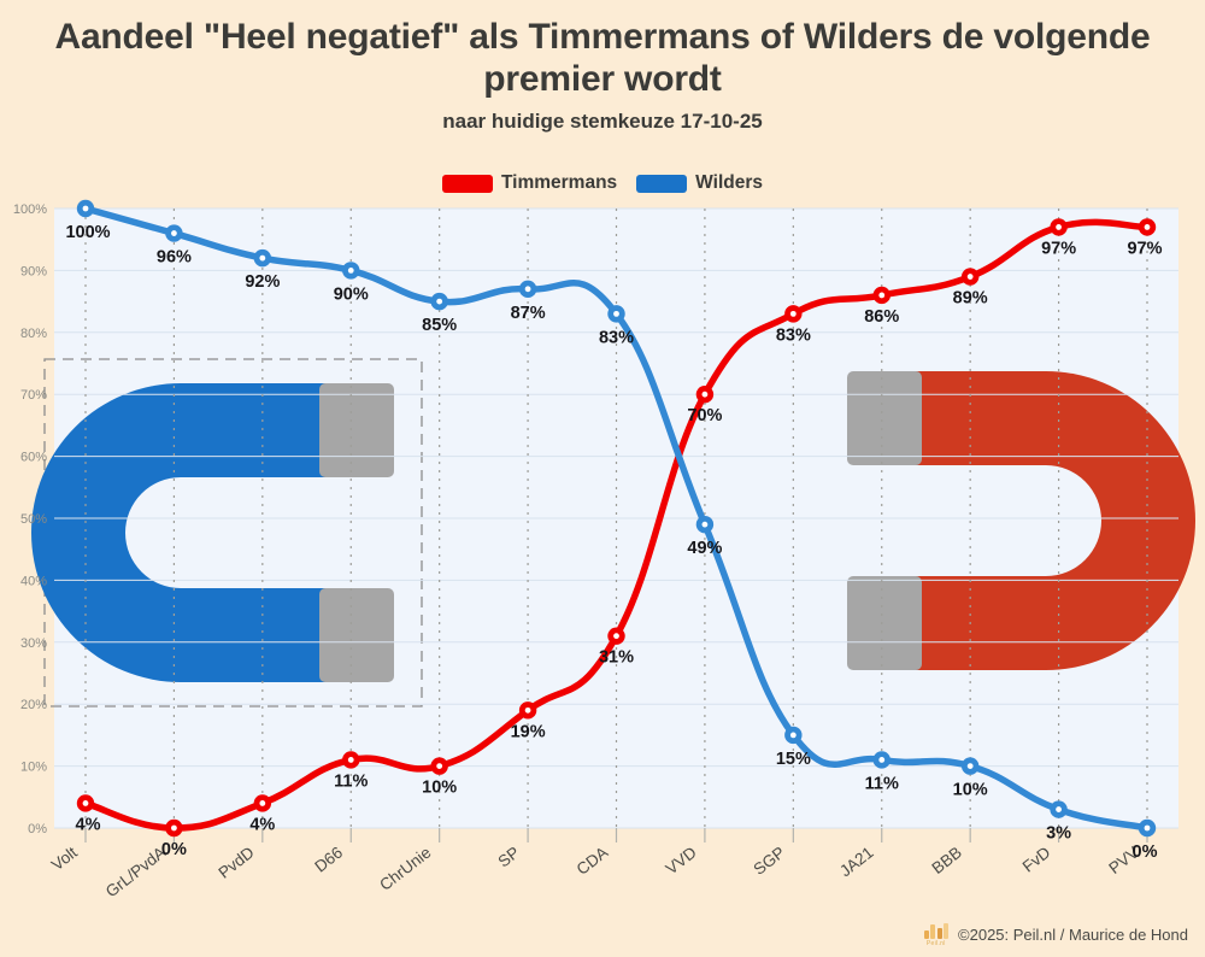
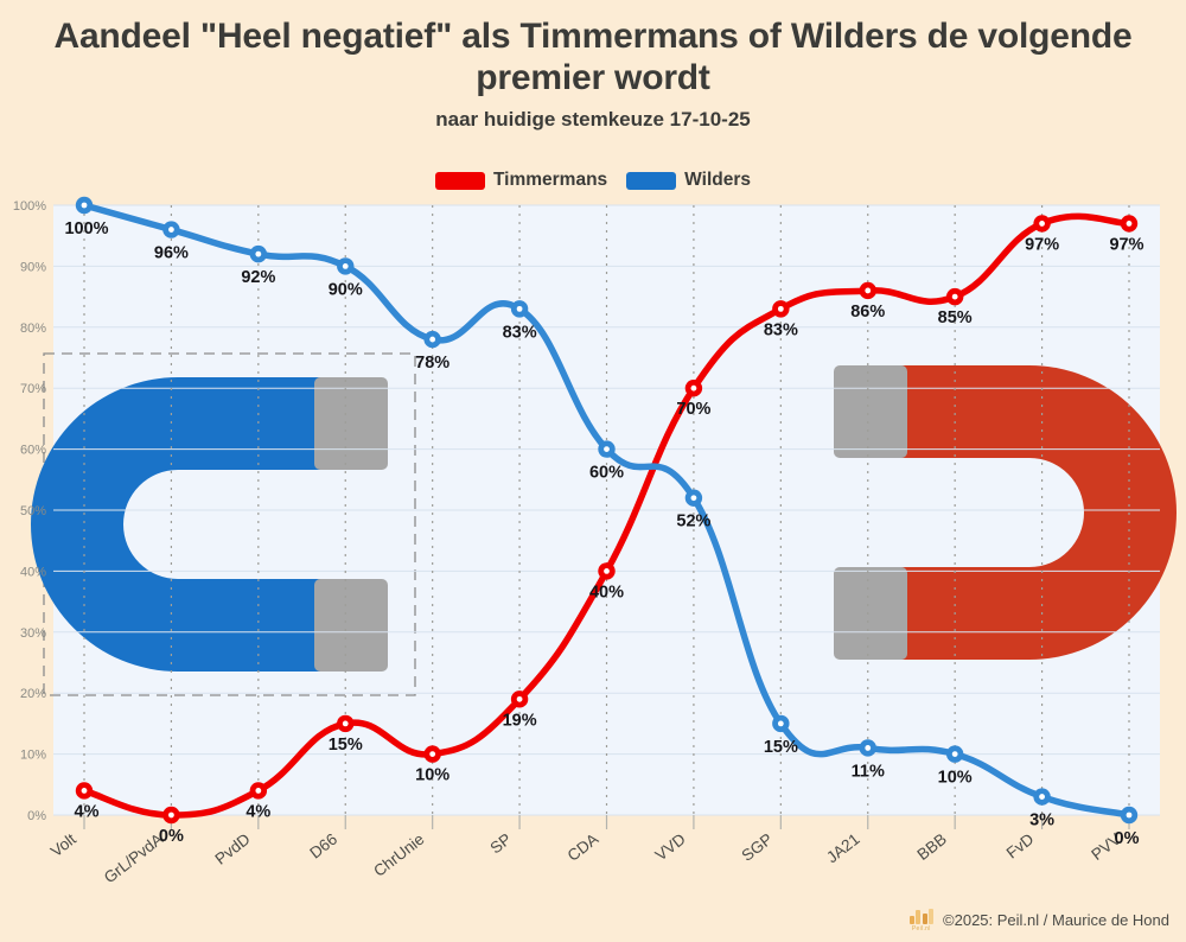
Timmermans/D66: 11% -> 15%
Wilders/ChrUnie: 85% -> 78%
Wilders/SP: 87% -> 83%
Timmermans/CDA: 31% -> 40%
Wilders/CDA: 83% -> 60%
Wilders/VVD: 49% -> 52%
Timmermans/BBB: 89% -> 85%
